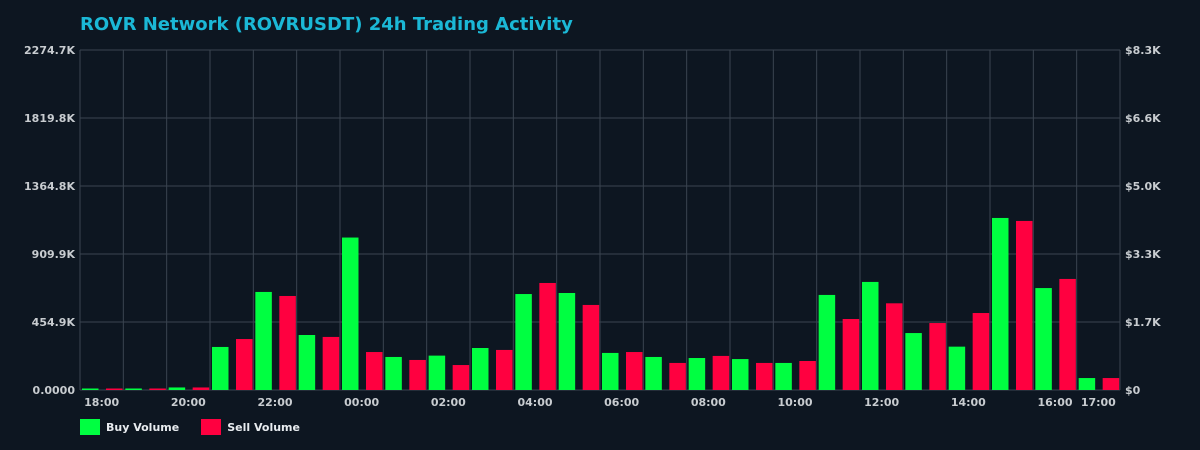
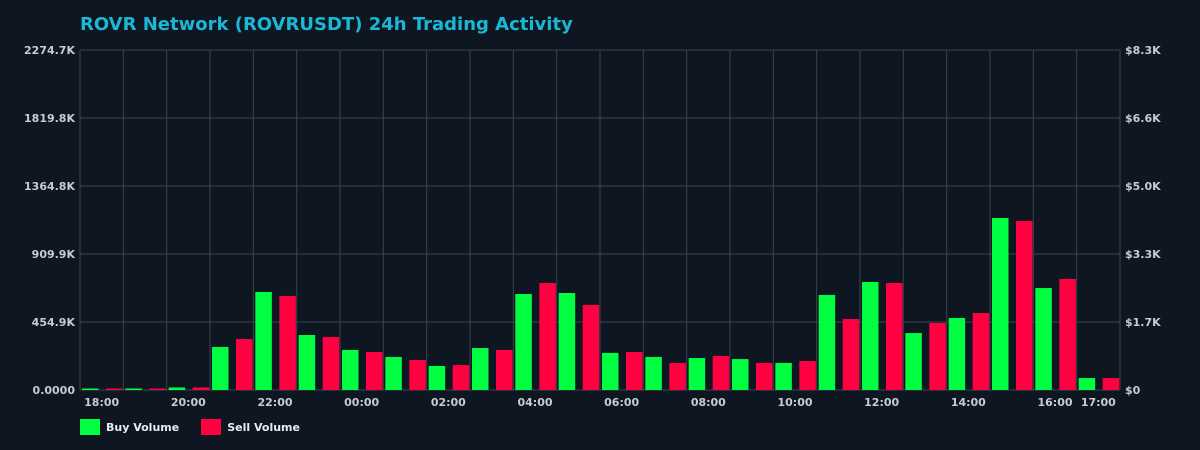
Buy Volume/00:00: 1020K -> 270K
Buy Volume/02:00: 230K -> 160K
Sell Volume/12:00: 580K -> 720K
Buy Volume/14:00: 290K -> 480K
